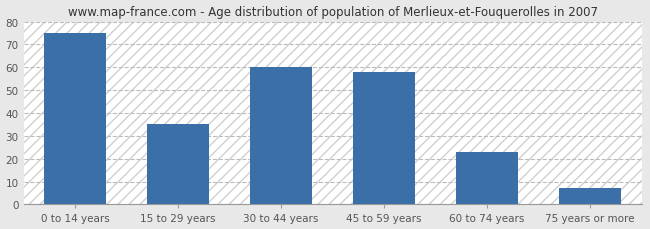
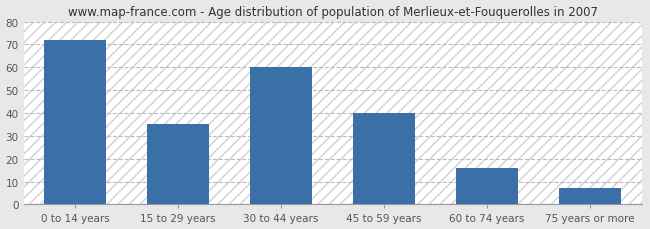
0 to 14 years: 75 -> 72
45 to 59 years: 58 -> 40
60 to 74 years: 23 -> 16
